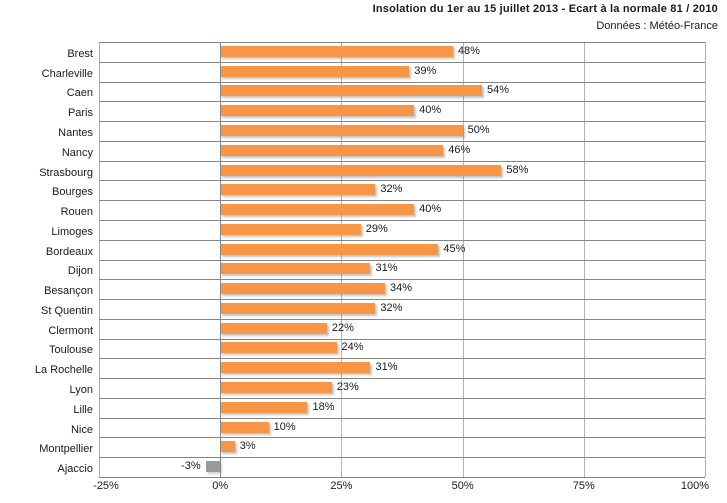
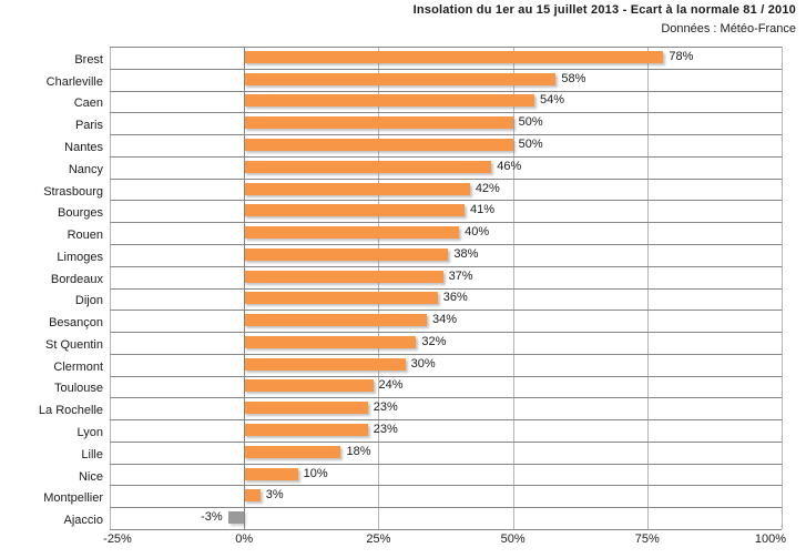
Brest: 48% -> 78%
Charleville: 39% -> 58%
Paris: 40% -> 50%
Strasbourg: 58% -> 42%
Bourges: 32% -> 41%
Limoges: 29% -> 38%
Bordeaux: 45% -> 37%
Dijon: 31% -> 36%
Clermont: 22% -> 30%
La Rochelle: 31% -> 23%
